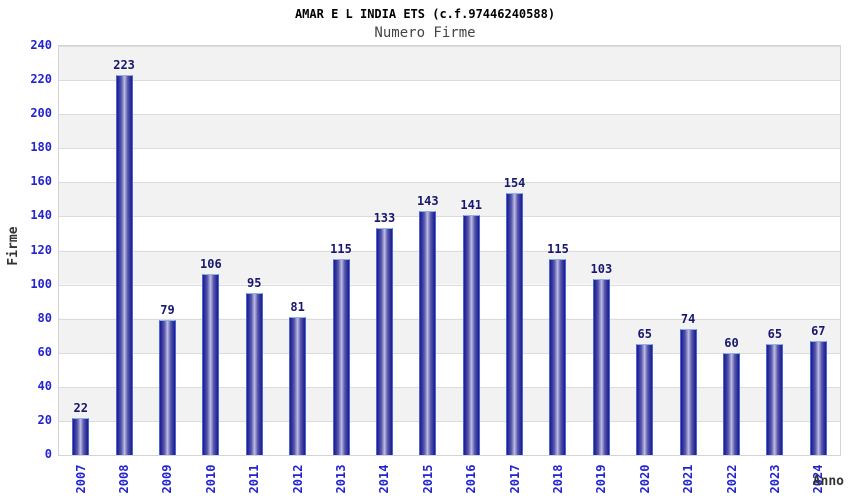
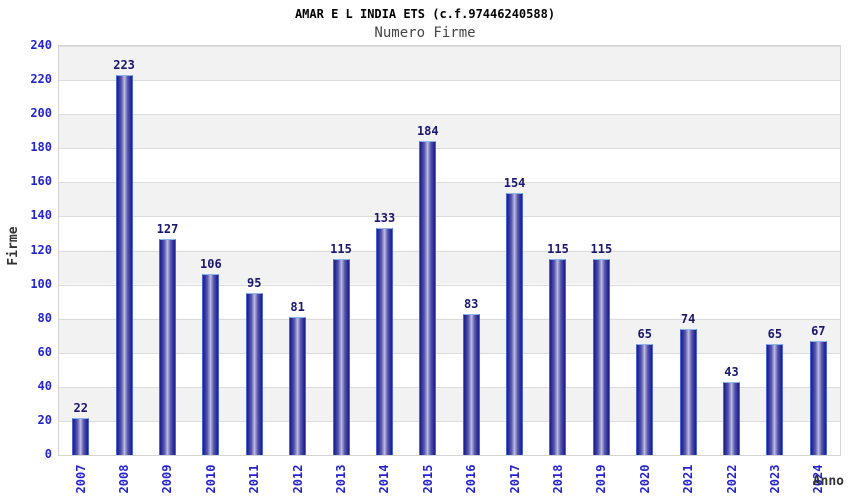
2009: 79 -> 127
2015: 143 -> 184
2016: 141 -> 83
2019: 103 -> 115
2022: 60 -> 43
